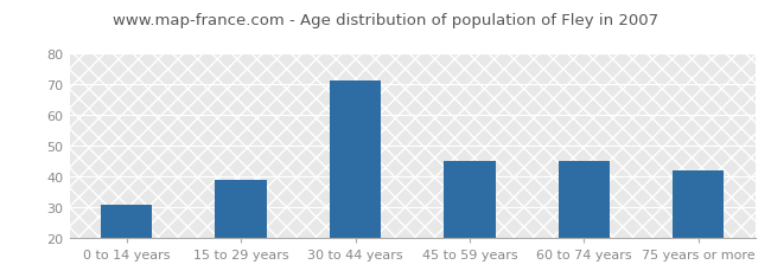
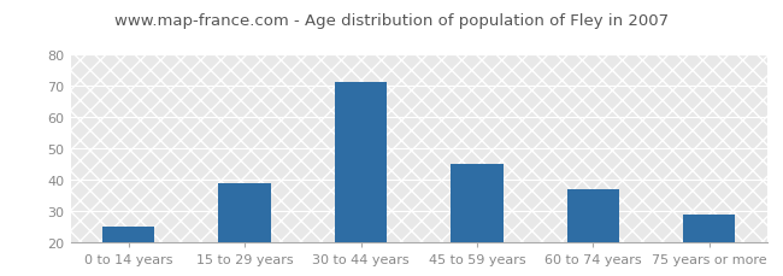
0 to 14 years: 31 -> 25
60 to 74 years: 45 -> 37
75 years or more: 42 -> 29
